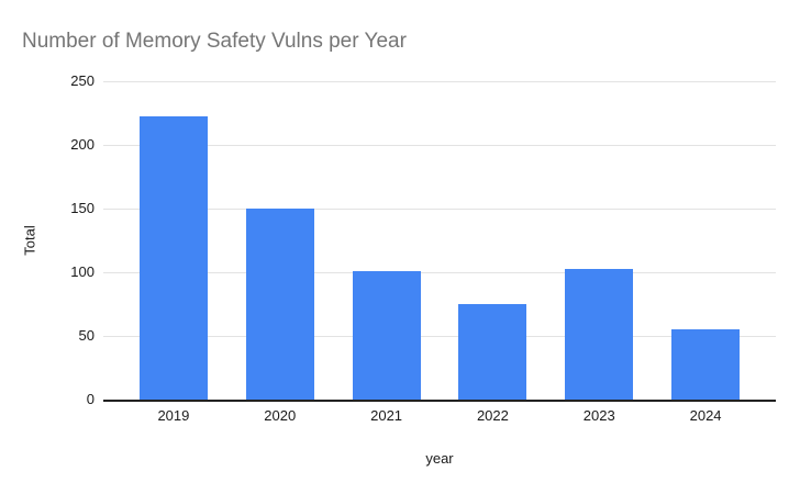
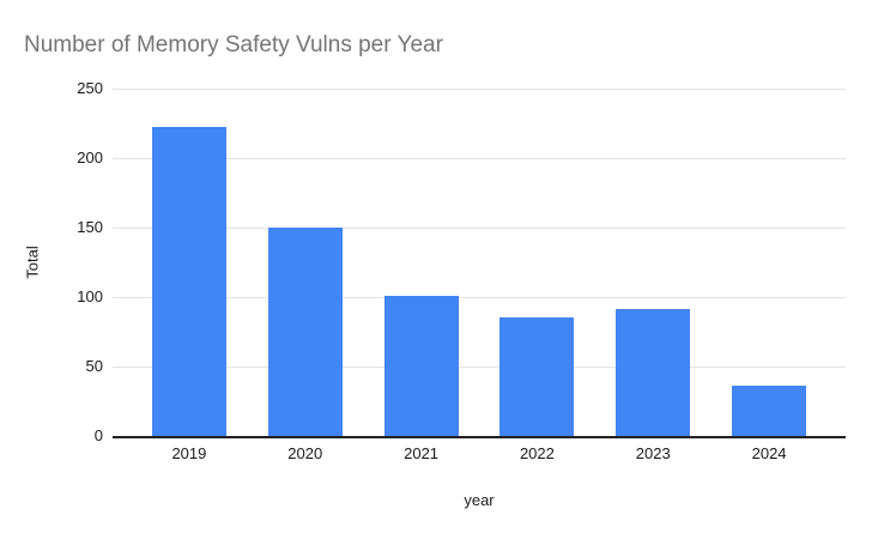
2022: 75 -> 85
2023: 103 -> 91
2024: 55 -> 36
